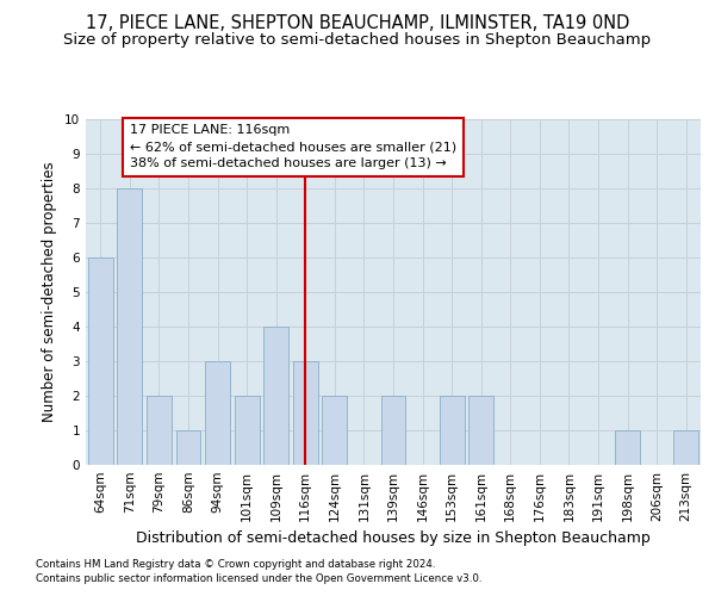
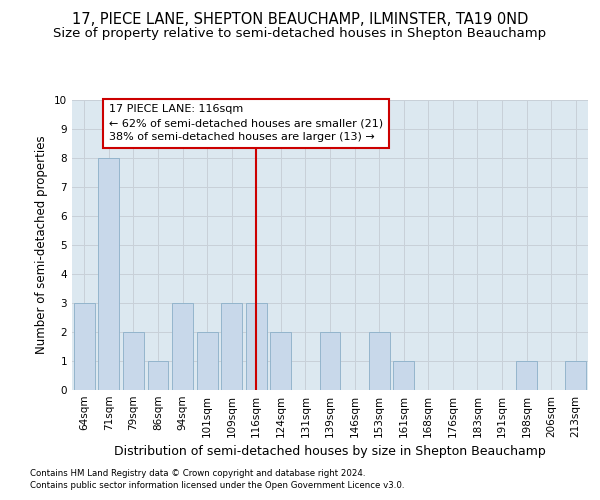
64sqm: 6 -> 3
109sqm: 4 -> 3
161sqm: 2 -> 1
